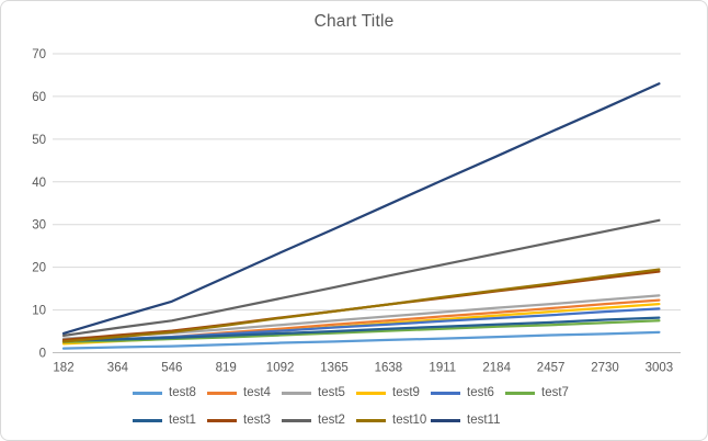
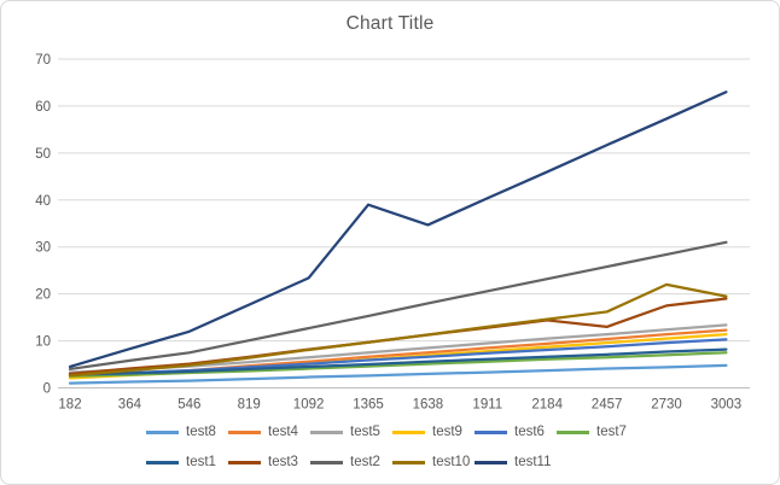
test11/1365: 29 -> 39
test3/2457: 16 -> 13
test10/2730: 18 -> 22
